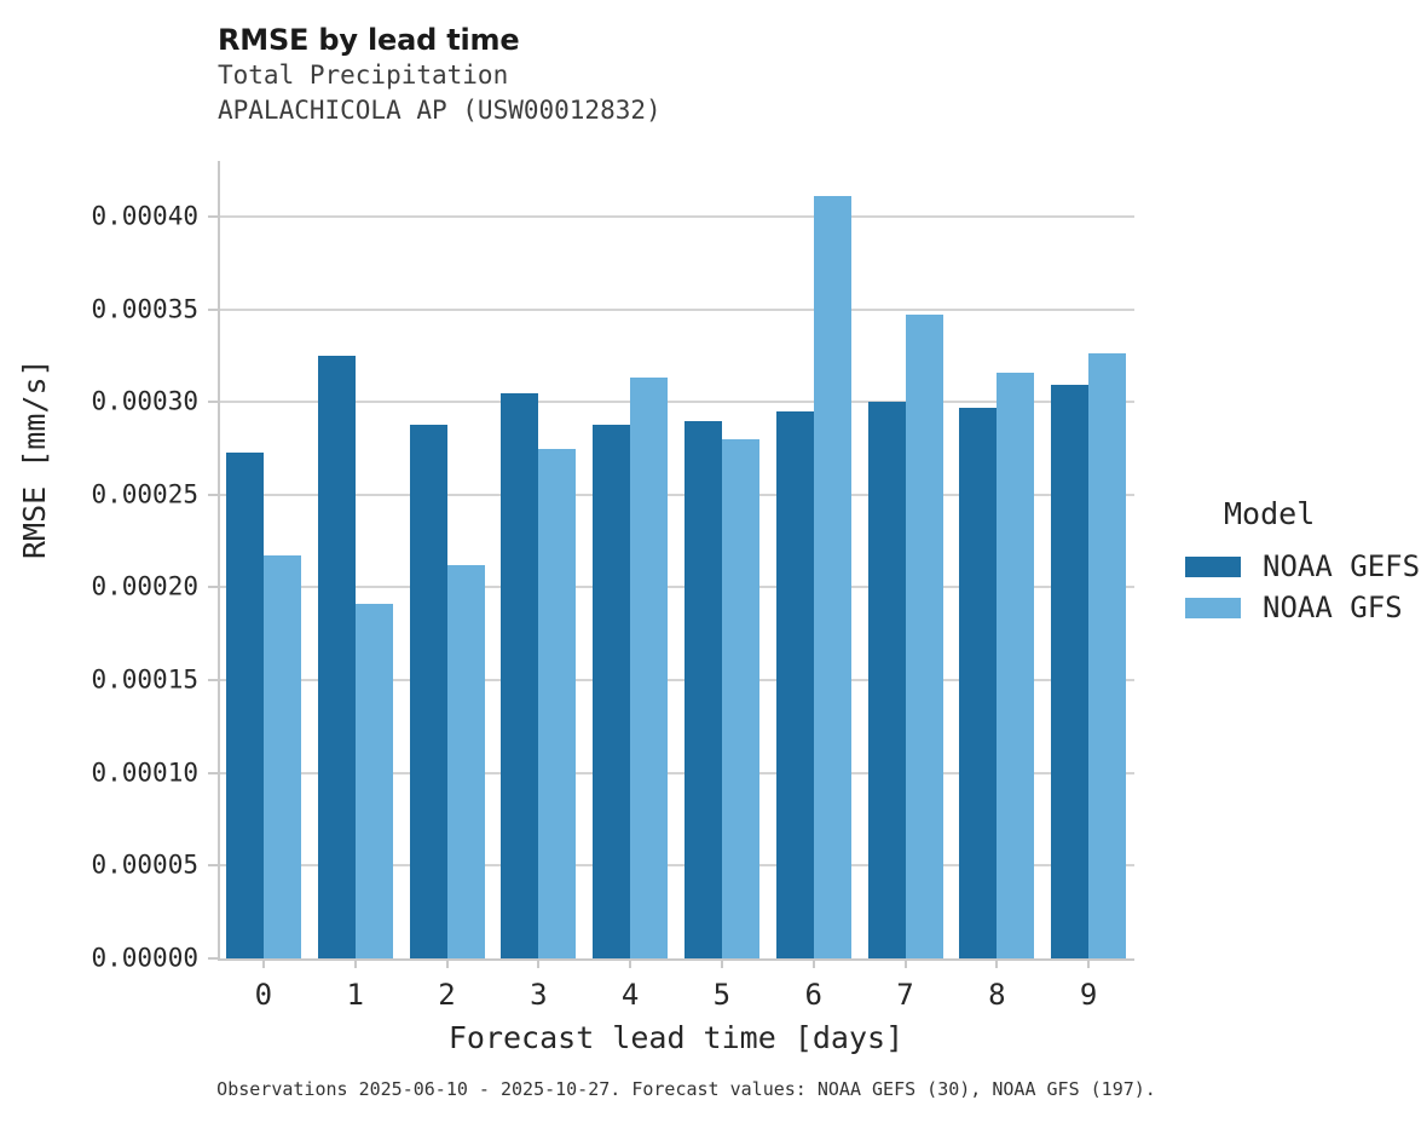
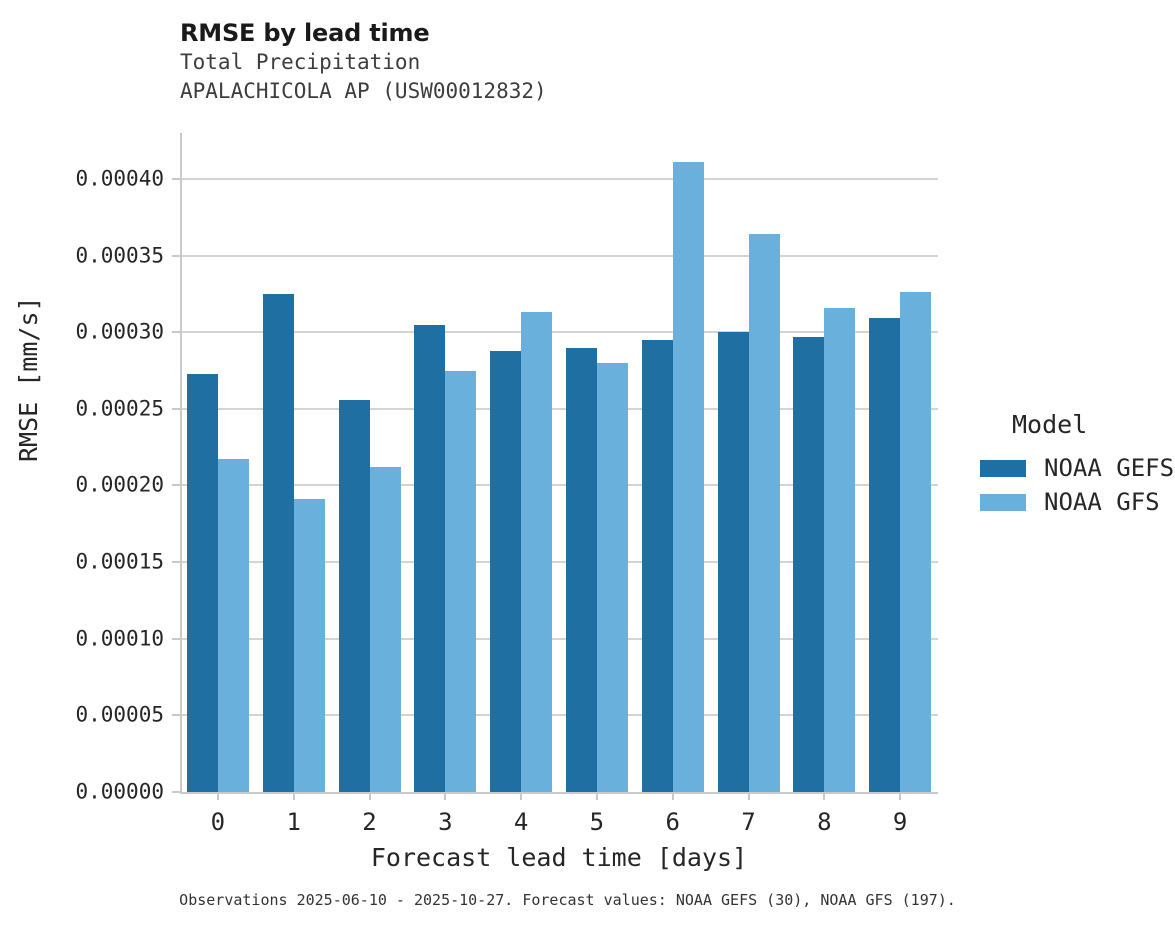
NOAA GEFS/2: 0.000288 -> 0.000256
NOAA GFS/7: 0.000347 -> 0.000364
